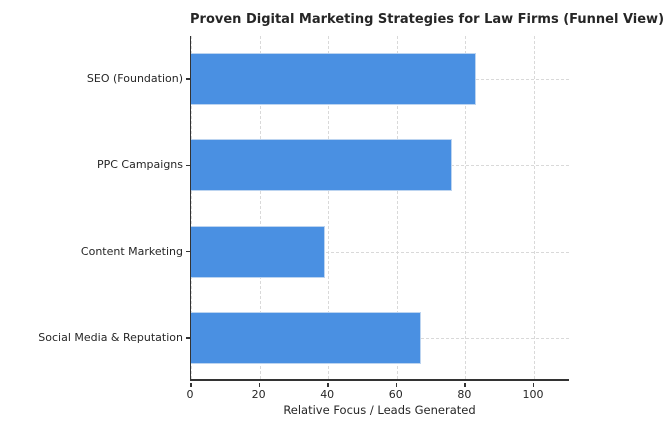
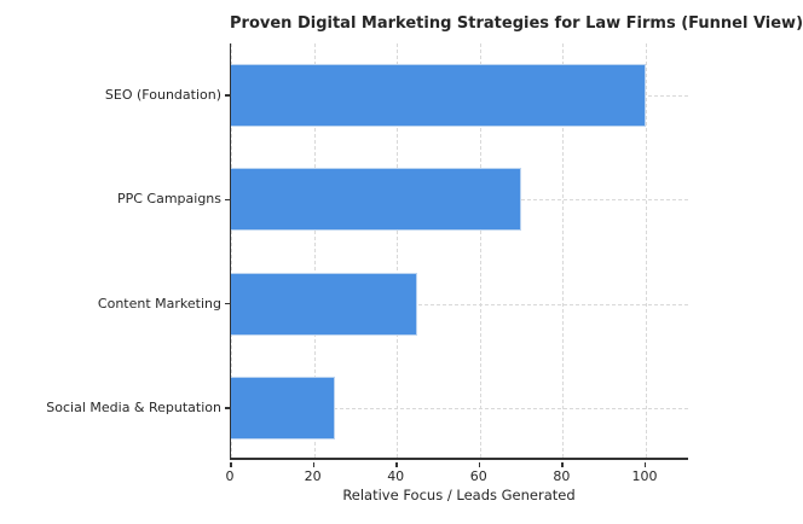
SEO (Foundation): 83 -> 100
PPC Campaigns: 76 -> 70
Content Marketing: 39 -> 45
Social Media & Reputation: 67 -> 25
